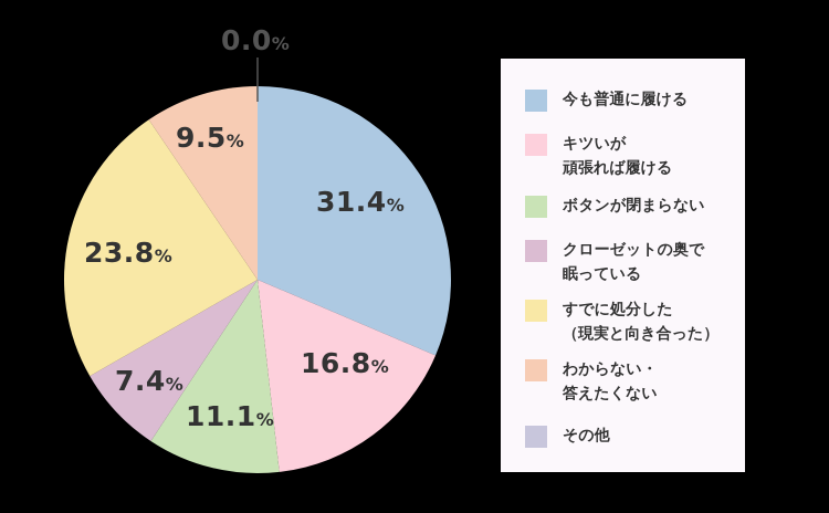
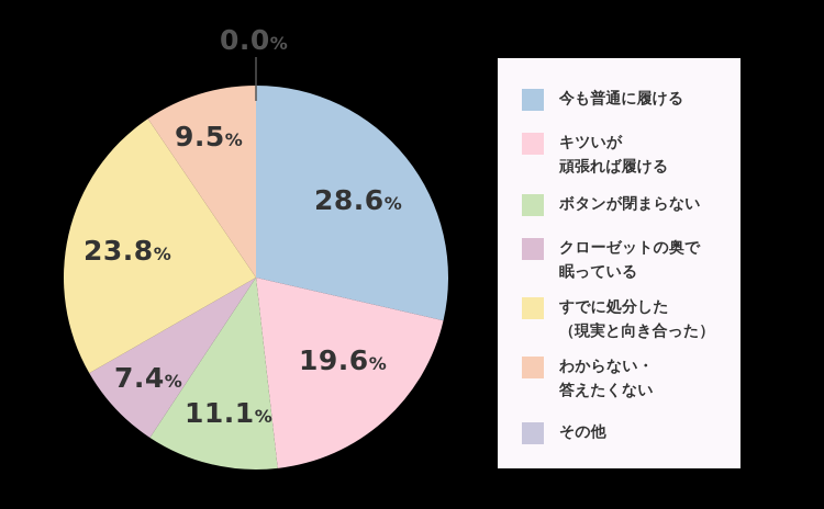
今も普通に履ける: 31.4 -> 28.6
キツいが頑張れば履ける: 16.8 -> 19.6
